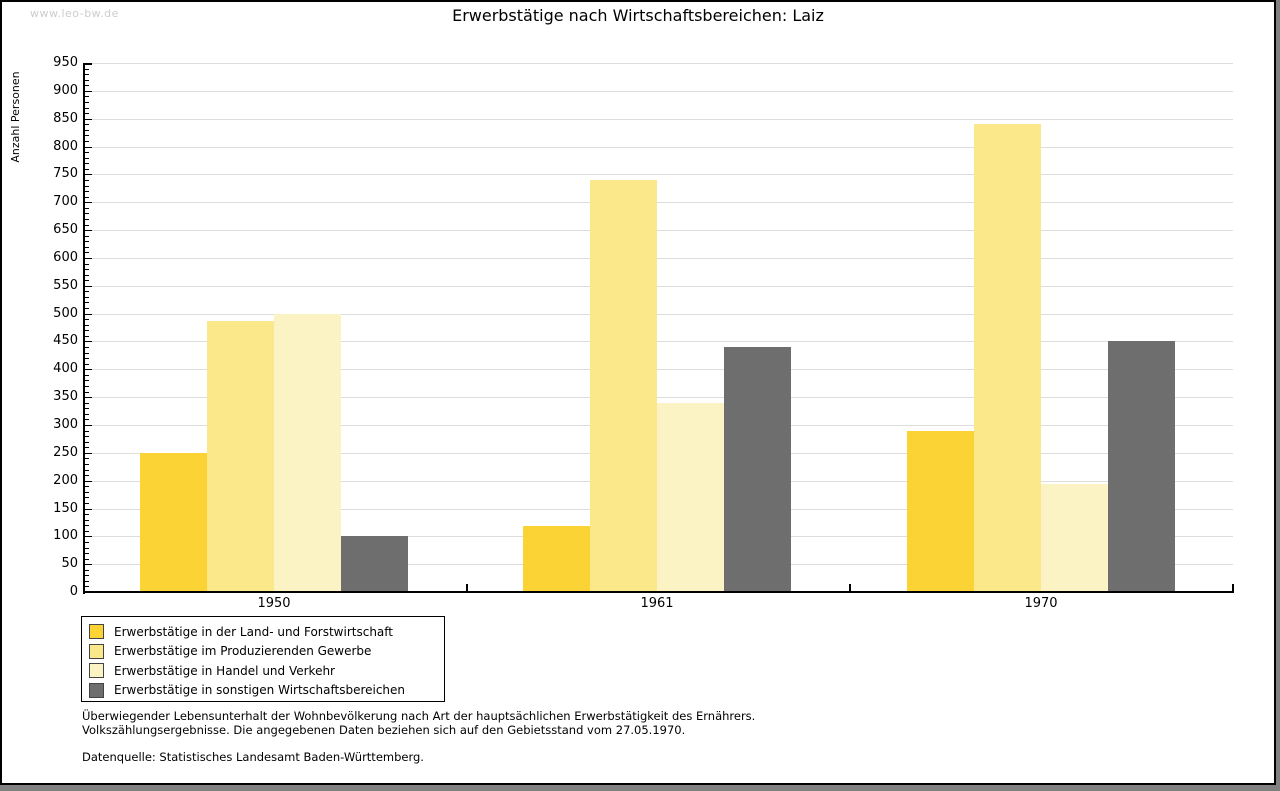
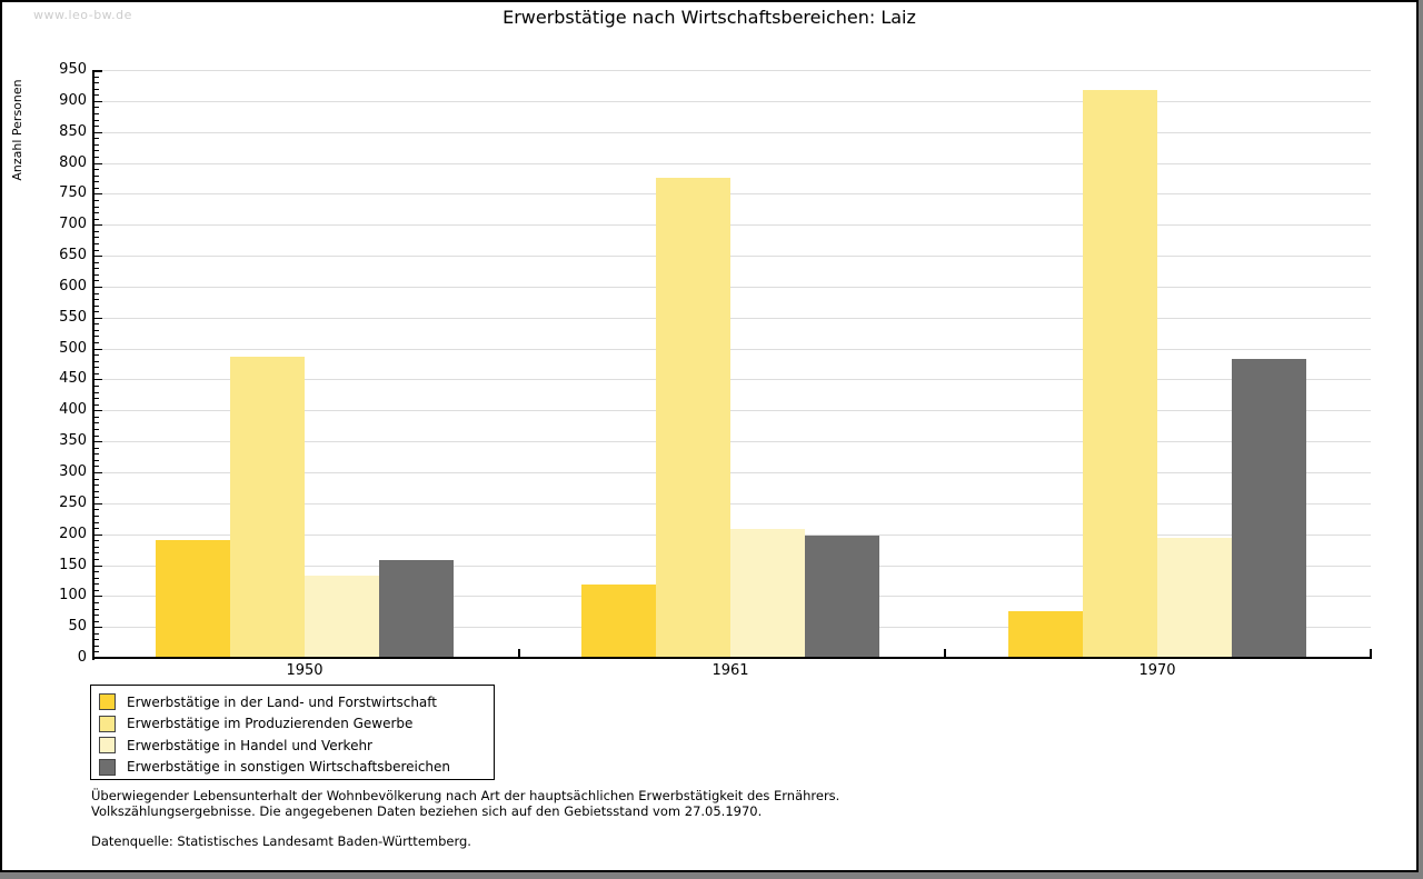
Erwerbstätige in der Land- und Forstwirtschaft/1950: 250 -> 190
Erwerbstätige in Handel und Verkehr/1950: 500 -> 130
Erwerbstätige in sonstigen Wirtschaftsbereichen/1950: 100 -> 160
Erwerbstätige im Produzierenden Gewerbe/1961: 740 -> 780
Erwerbstätige in Handel und Verkehr/1961: 340 -> 210
Erwerbstätige in sonstigen Wirtschaftsbereichen/1961: 440 -> 200
Erwerbstätige in der Land- und Forstwirtschaft/1970: 290 -> 80
Erwerbstätige im Produzierenden Gewerbe/1970: 840 -> 920
Erwerbstätige in sonstigen Wirtschaftsbereichen/1970: 450 -> 480
